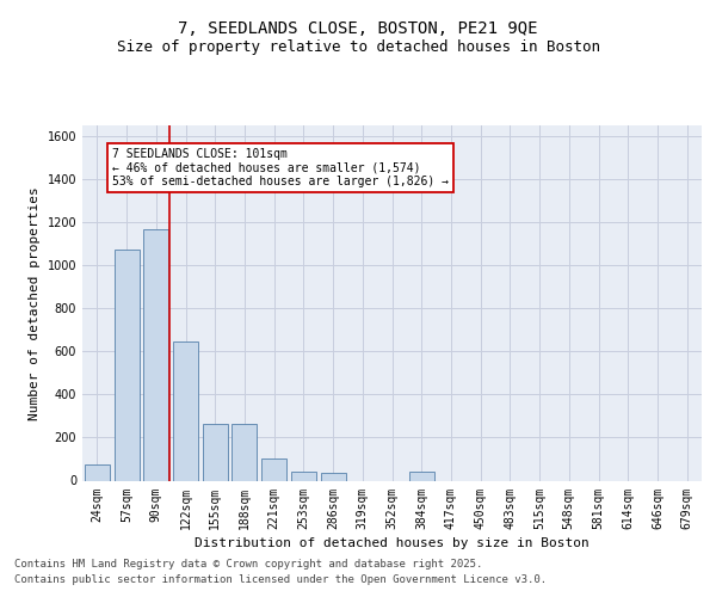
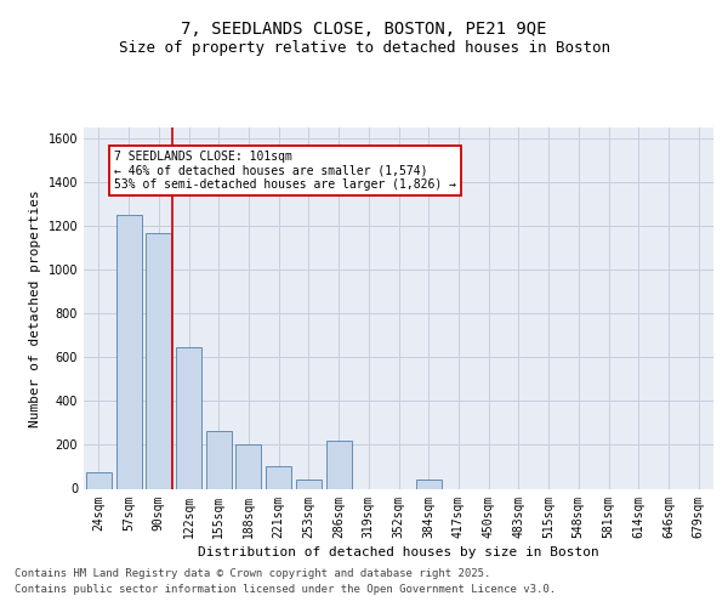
57sqm: 1080 -> 1250
188sqm: 260 -> 200
286sqm: 40 -> 220
